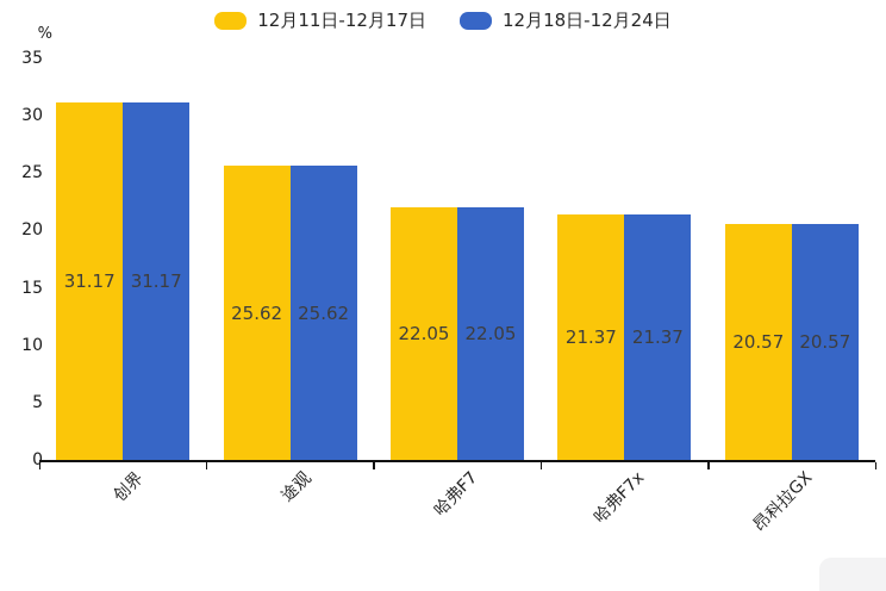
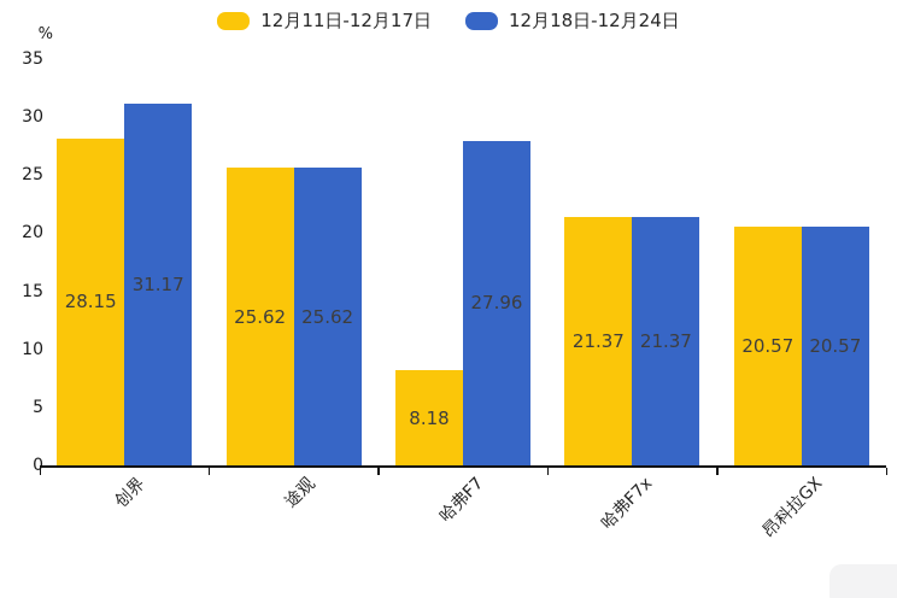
12月11日-12月17日/创界: 31.17 -> 28.15
12月11日-12月17日/哈弗F7: 22.05 -> 8.18
12月18日-12月24日/哈弗F7: 22.05 -> 27.96
